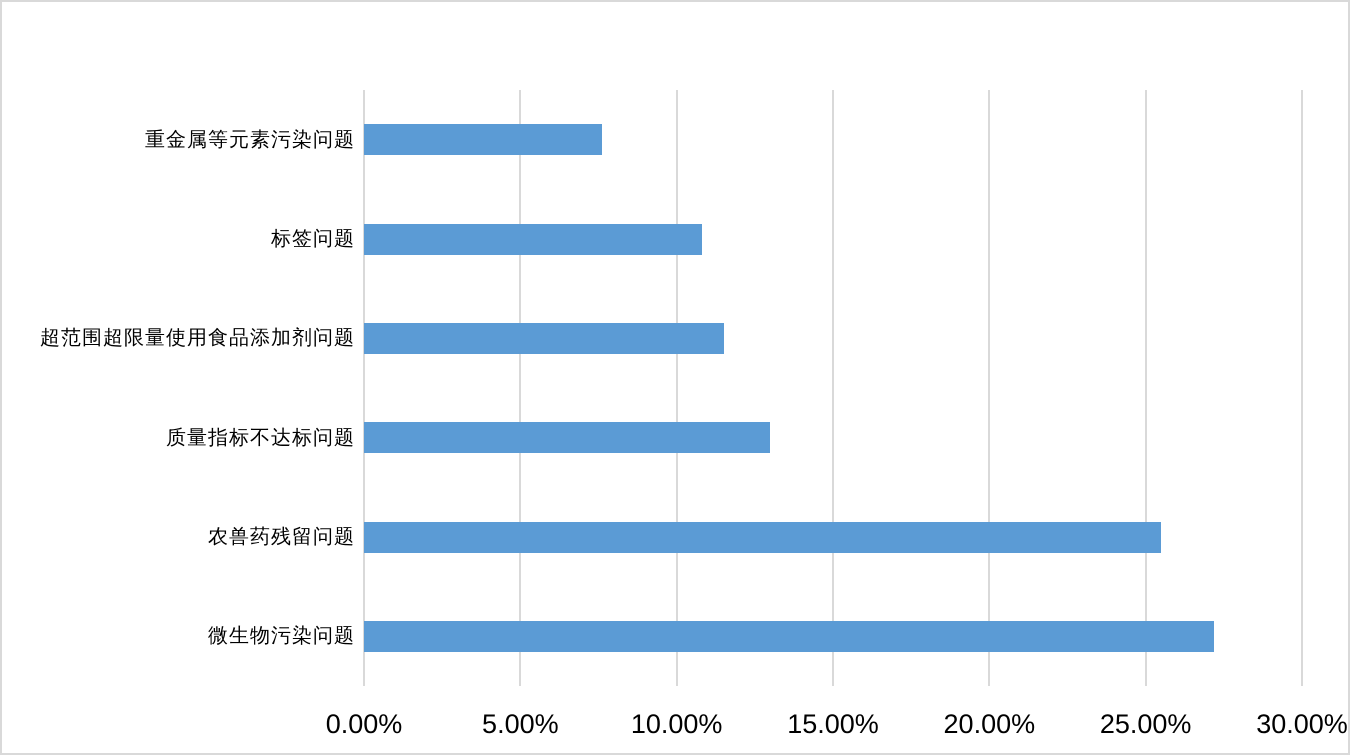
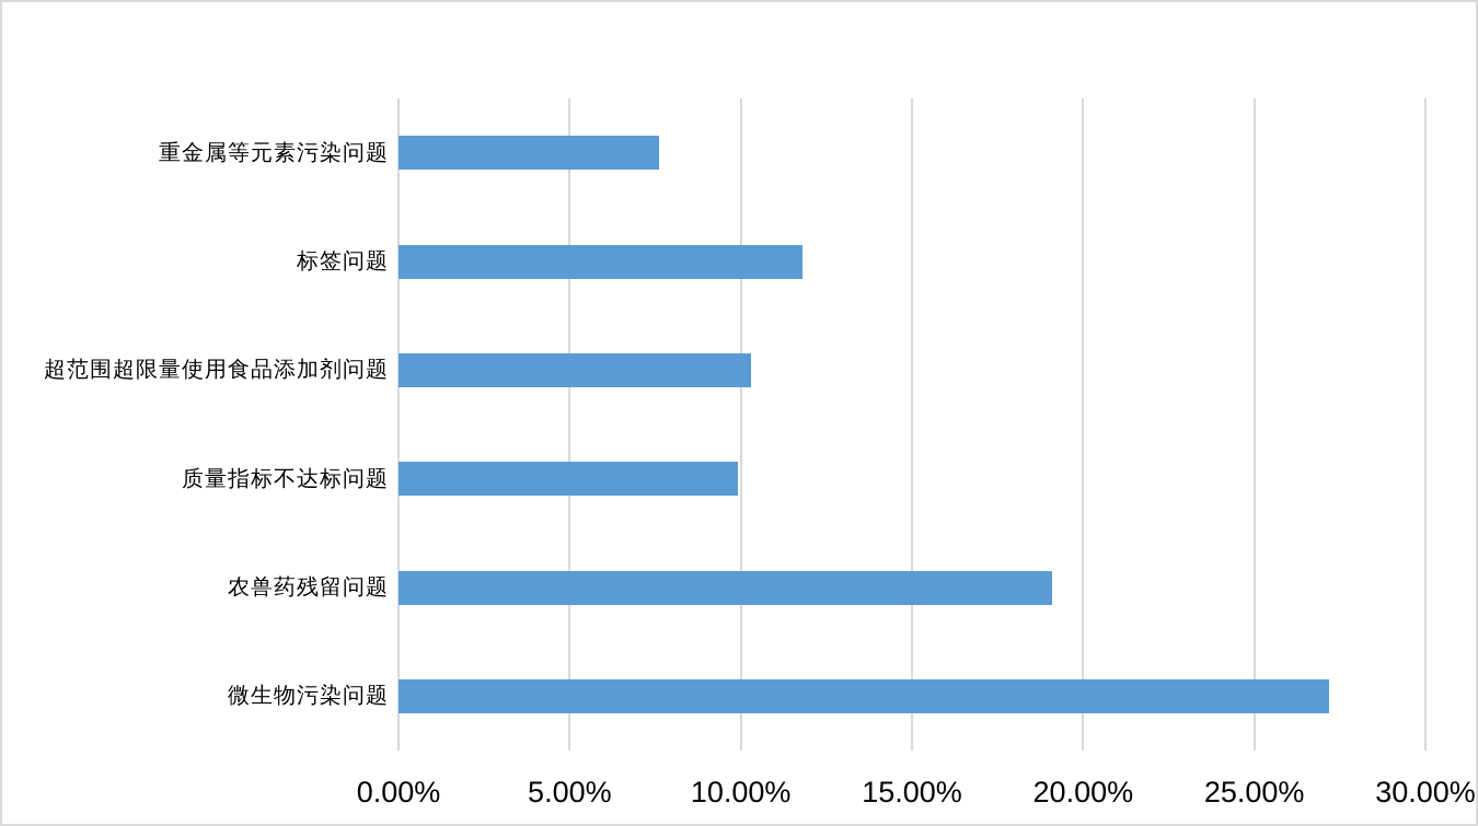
标签问题: 10.8% -> 11.8%
超范围超限量使用食品添加剂问题: 11.5% -> 10.3%
质量指标不达标问题: 13.0% -> 9.9%
农兽药残留问题: 25.5% -> 19.1%
